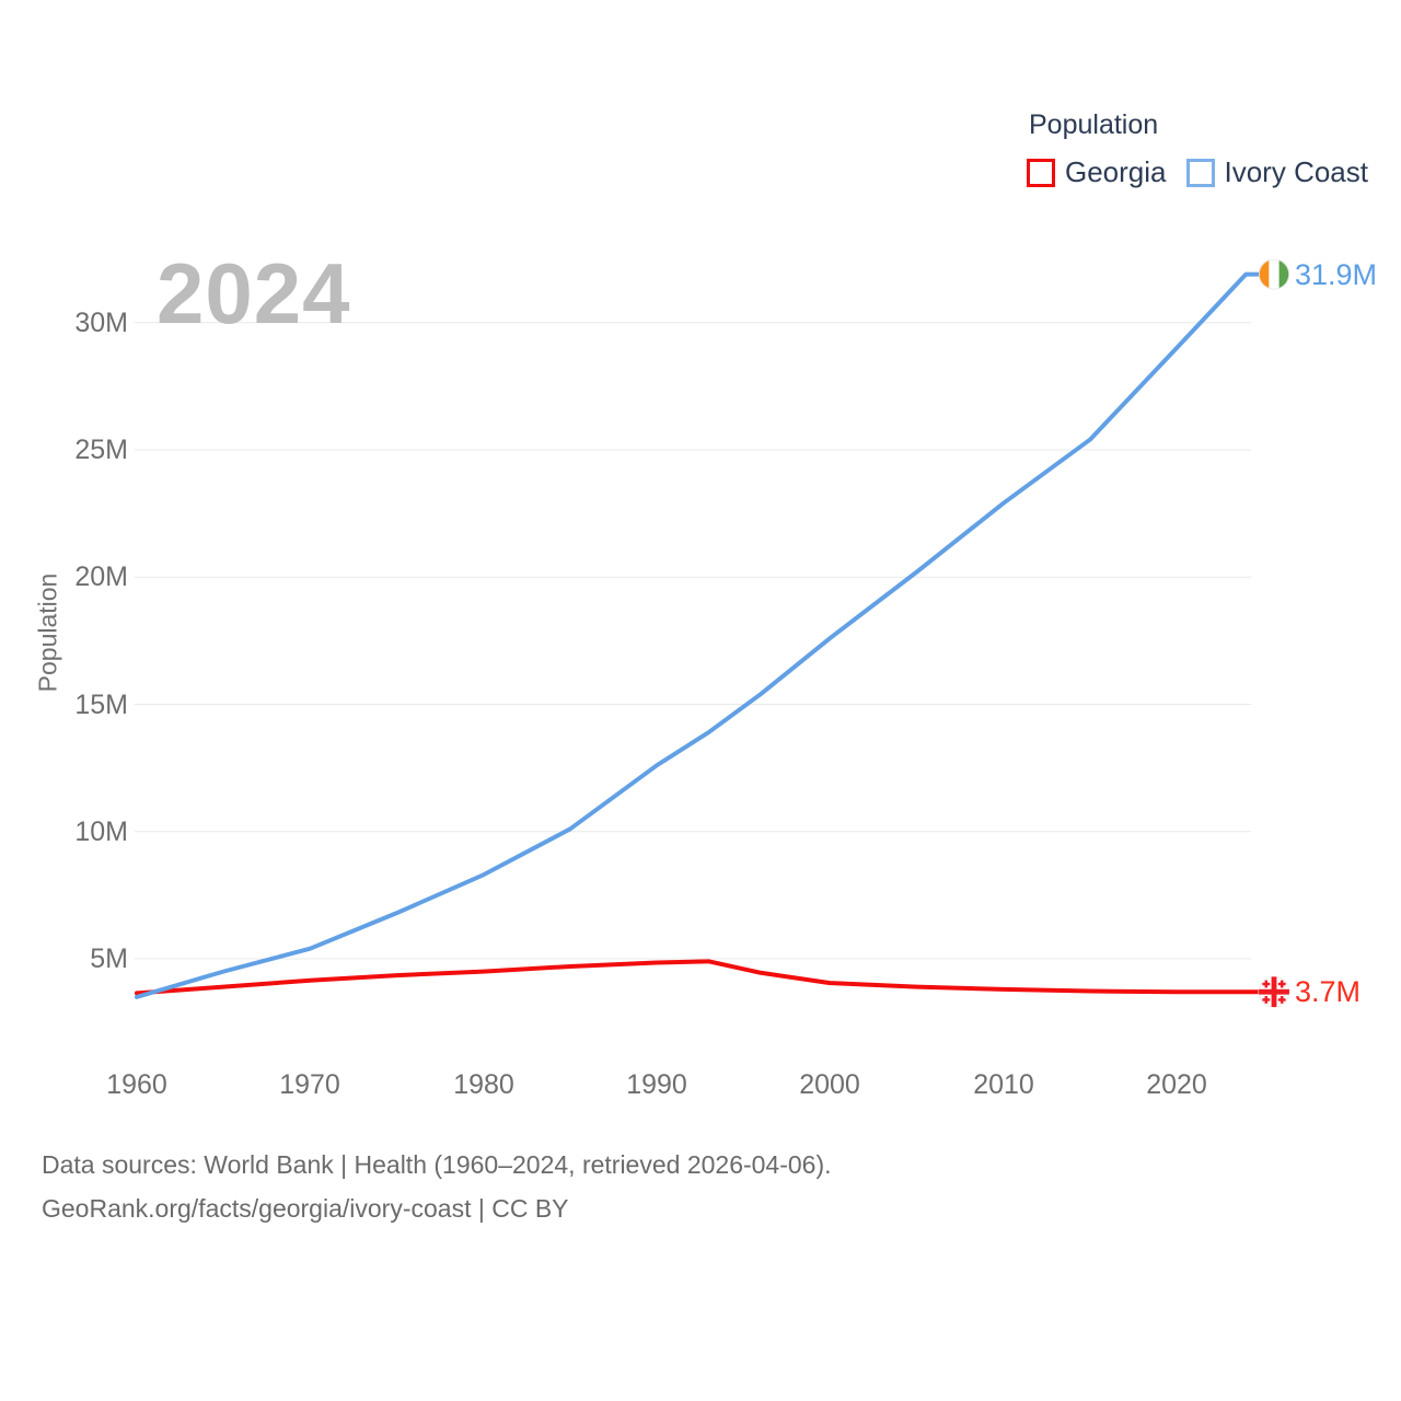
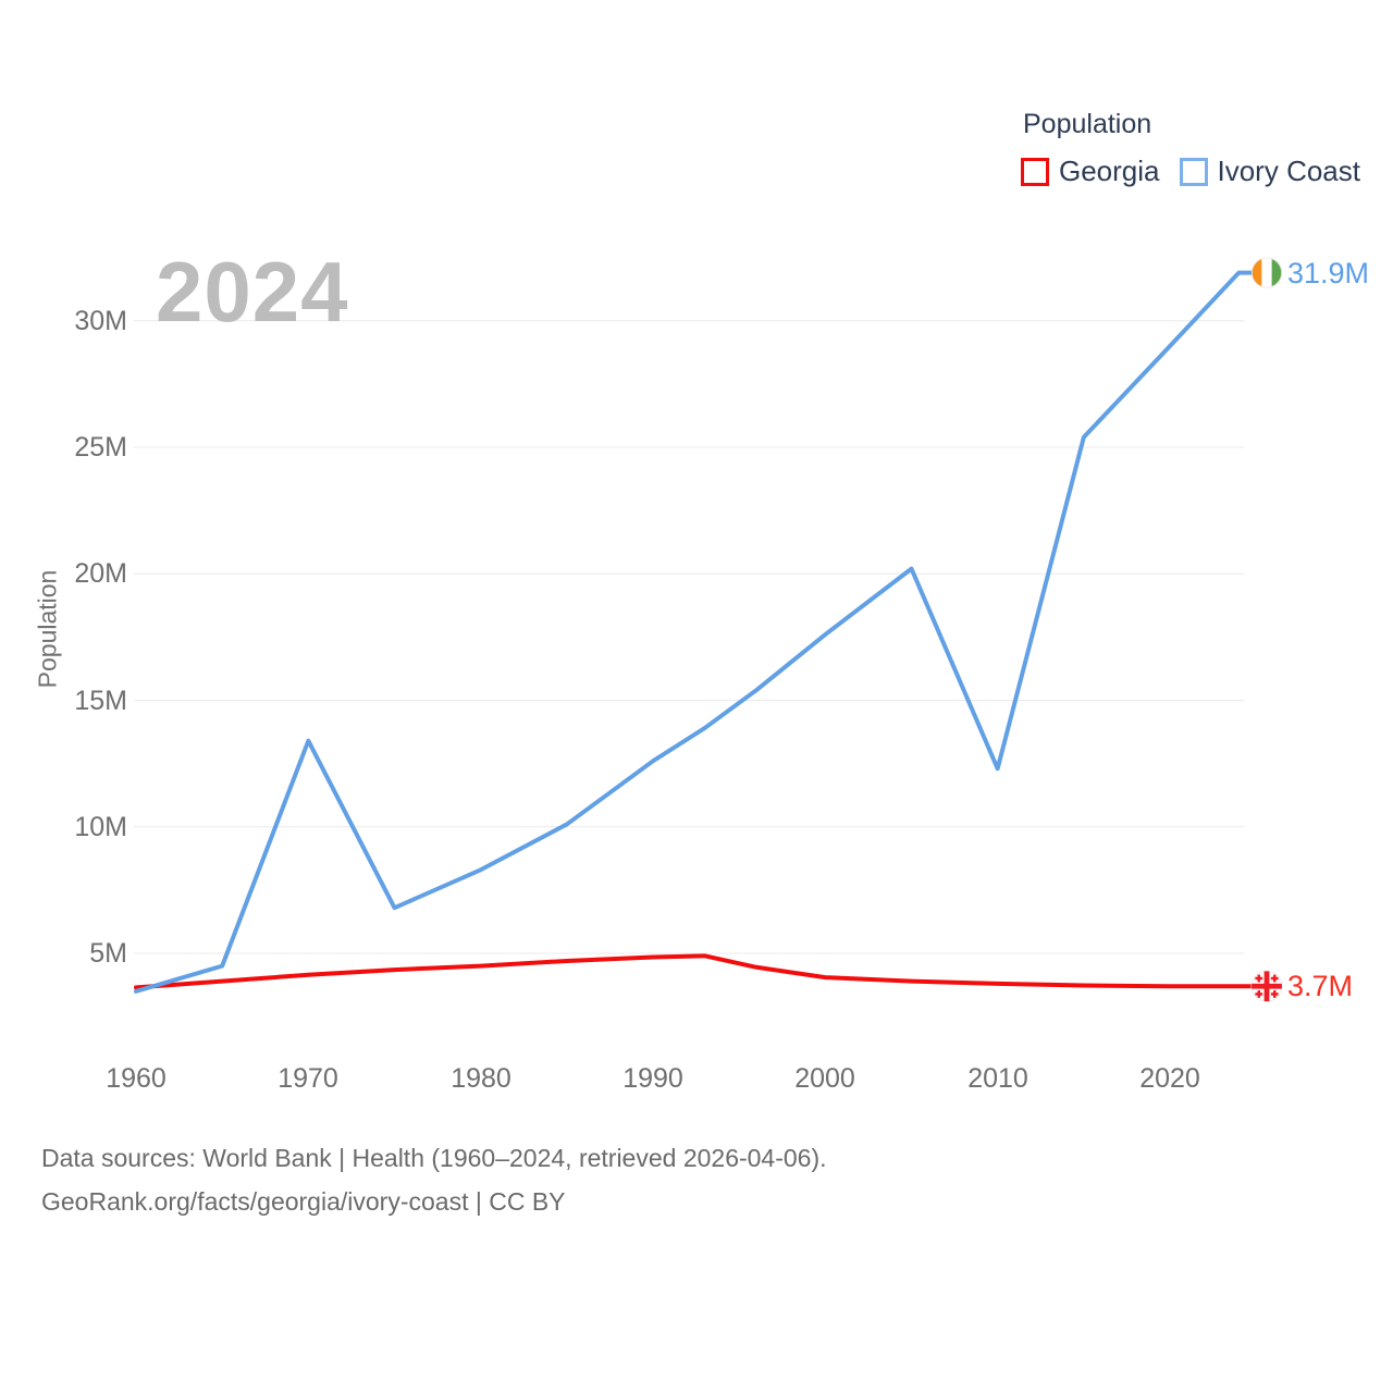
Ivory Coast/1970: 5.4M -> 13.4M
Ivory Coast/2010: 22.9M -> 12.3M
